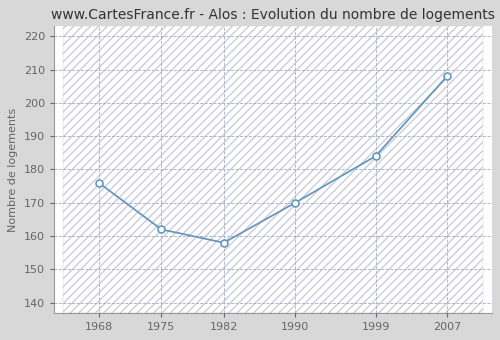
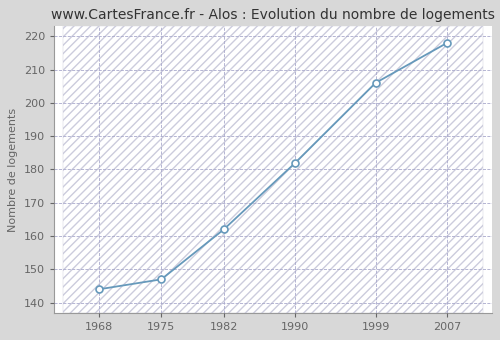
1968: 176 -> 144
1975: 162 -> 147
1982: 158 -> 162
1990: 170 -> 182
1999: 184 -> 206
2007: 208 -> 218
